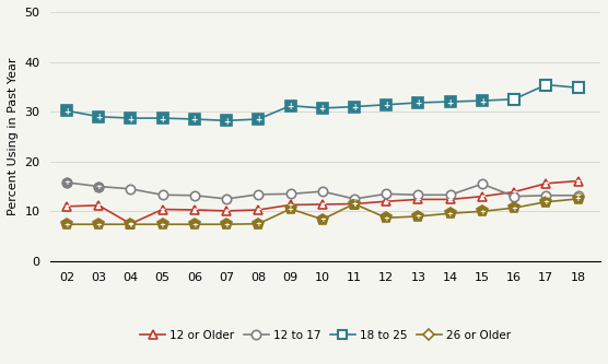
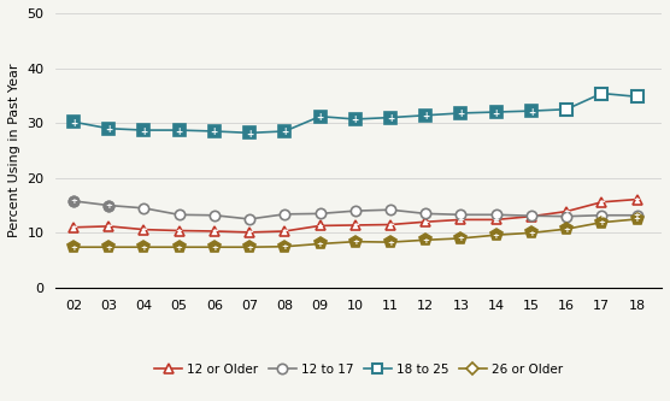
12 or Older/04: 7.5 -> 10.6
26 or Older/09: 10.5 -> 8.0
12 to 17/11: 12.5 -> 14.2
26 or Older/11: 11.5 -> 8.3
12 to 17/15: 15.5 -> 13.1
